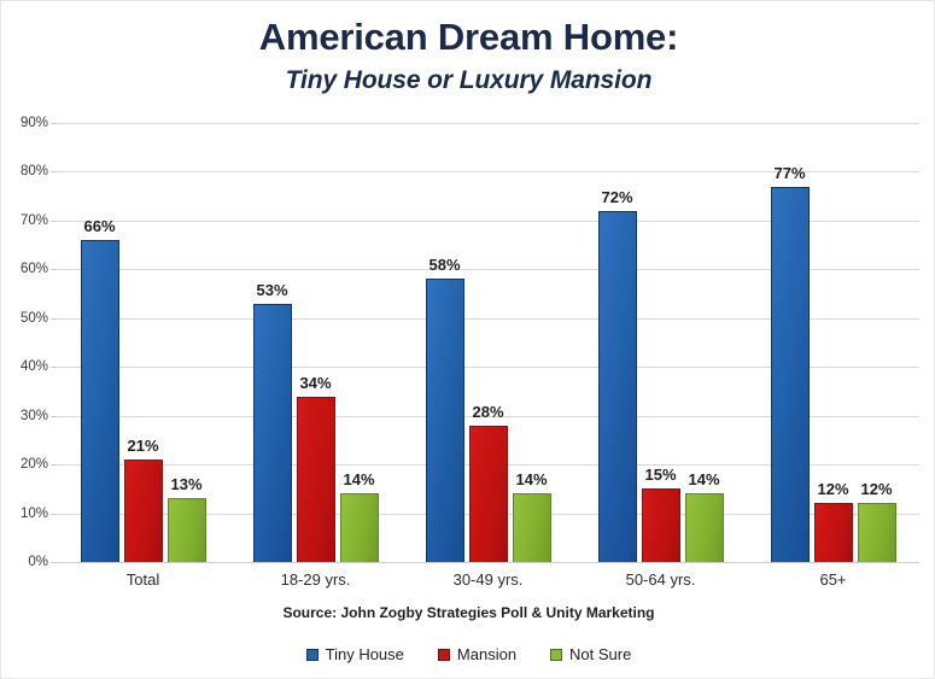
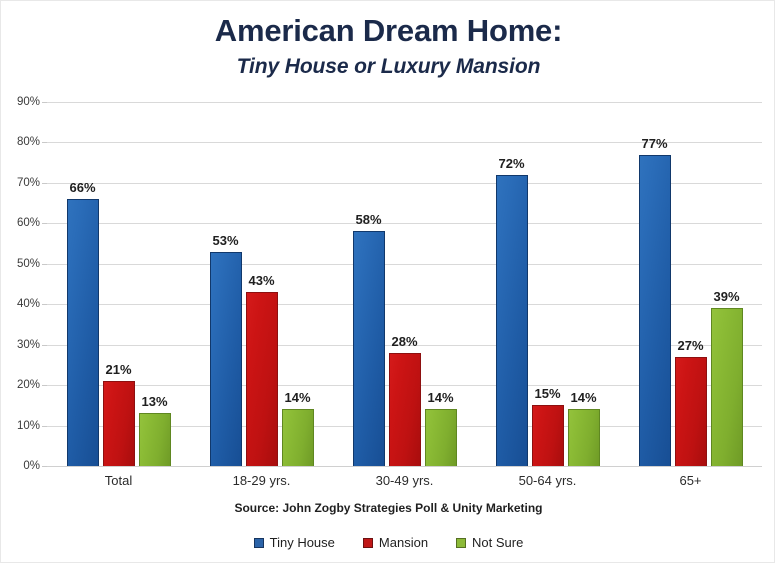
Mansion/18-29 yrs.: 34% -> 43%
Mansion/65+: 12% -> 27%
Not Sure/65+: 12% -> 39%
